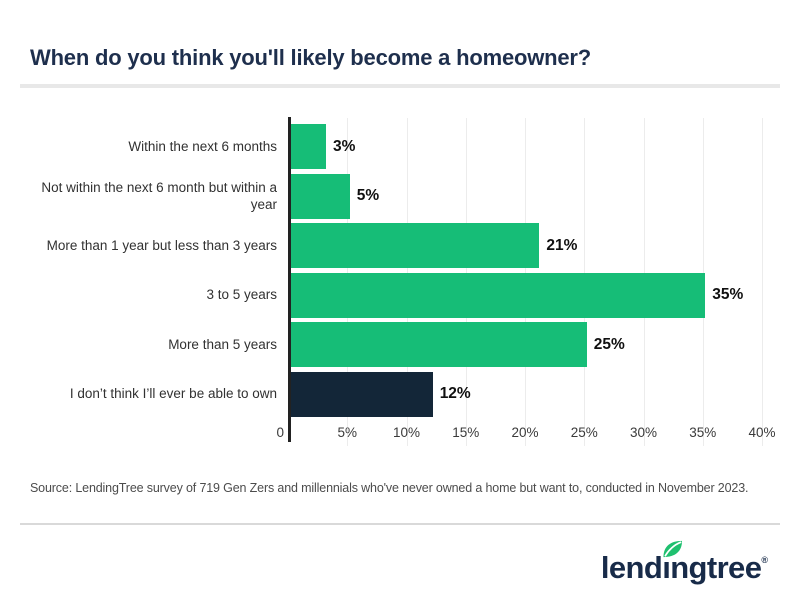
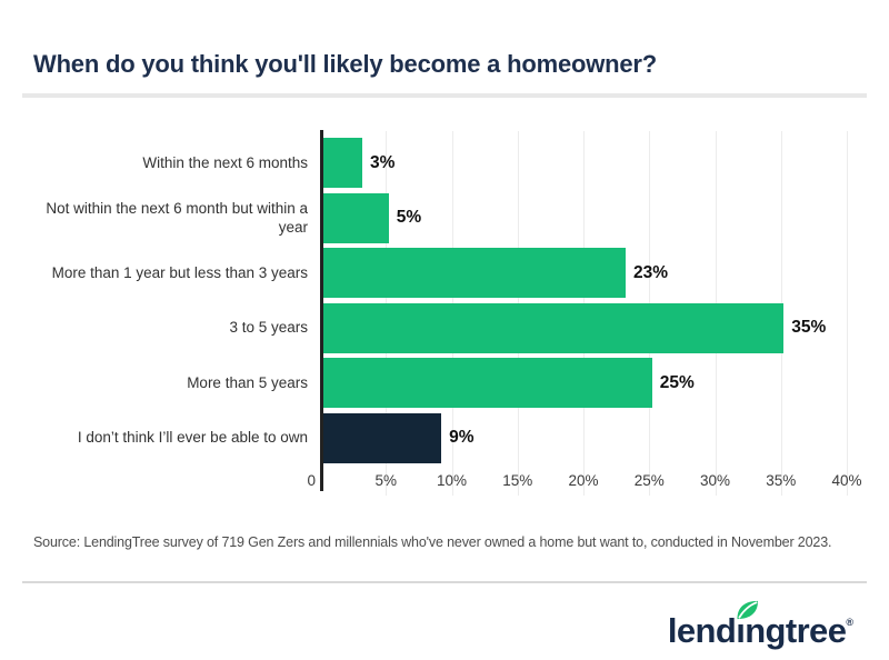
More than 1 year but less than 3 years: 21% -> 23%
I don’t think I’ll ever be able to own: 12% -> 9%
